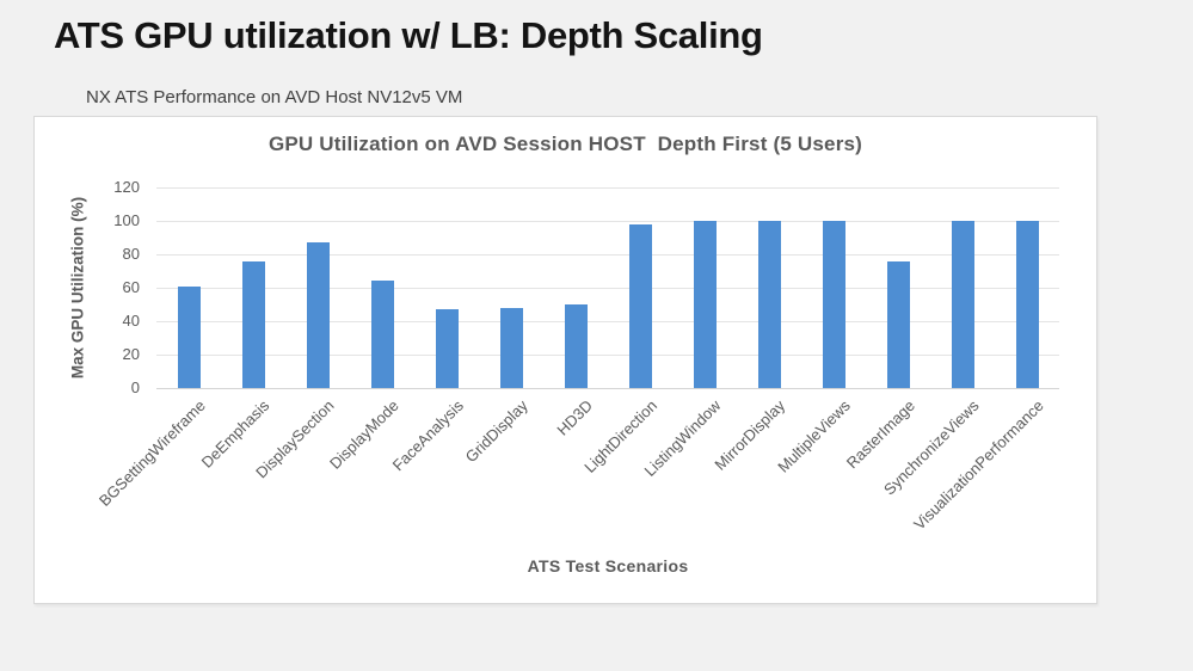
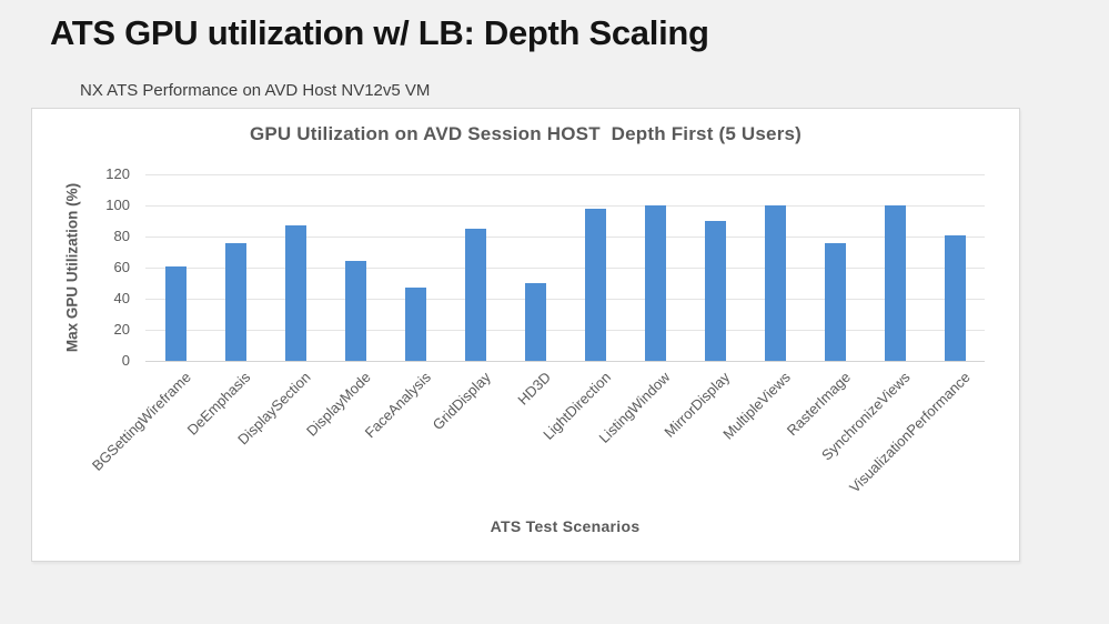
GridDisplay: 48 -> 85
MirrorDisplay: 100 -> 90
VisualizationPerformance: 100 -> 81
